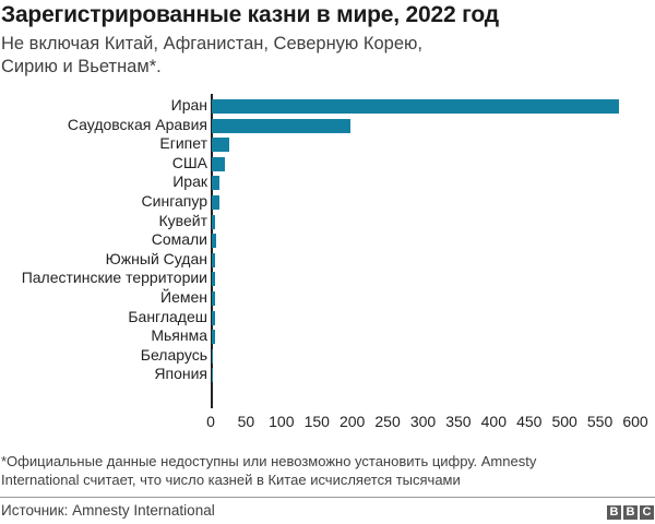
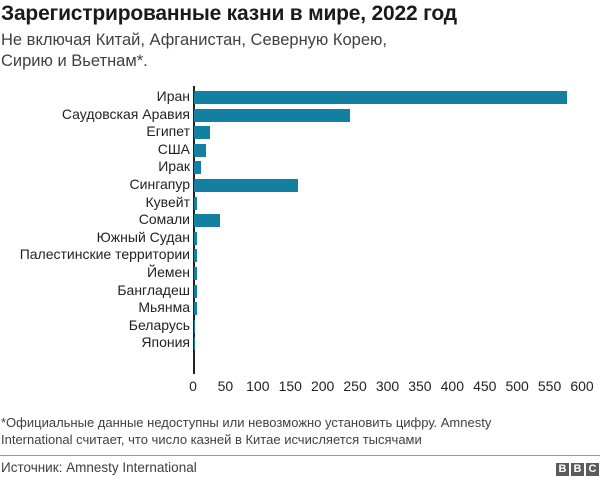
Саудовская Аравия: 200 -> 240
Сингапур: 10 -> 160
Сомали: 10 -> 40
